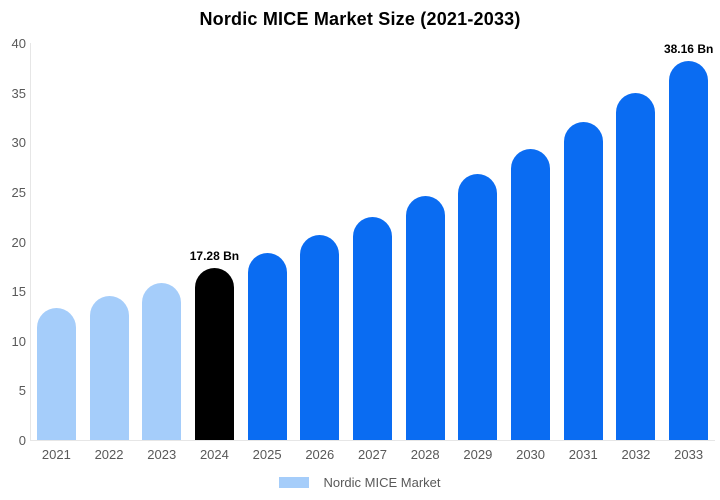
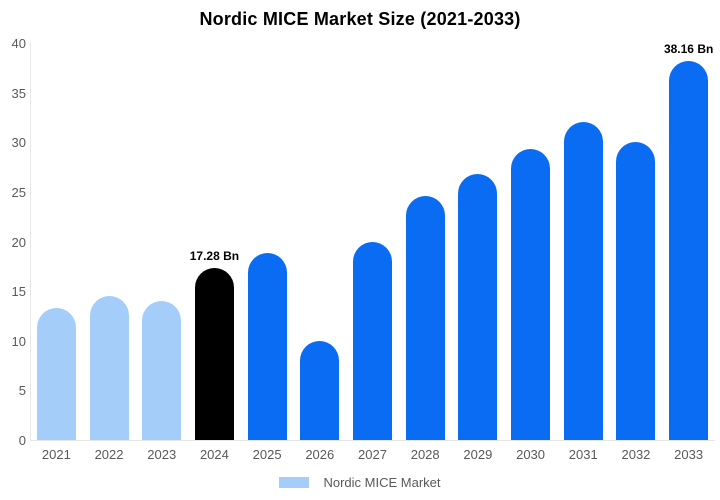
2023: 16 -> 14
2026: 21 -> 10
2027: 22 -> 20
2032: 35 -> 30
